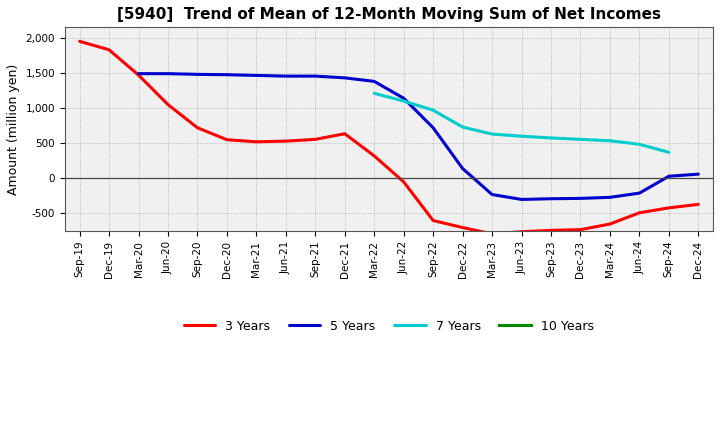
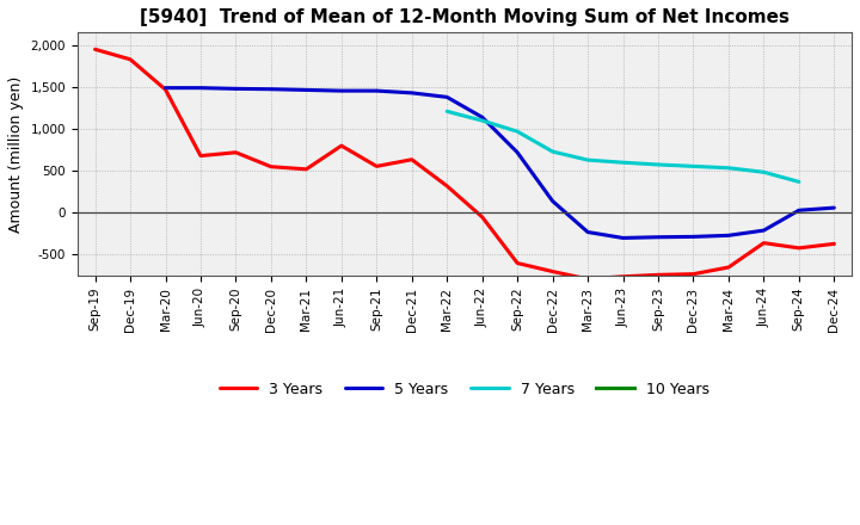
3 Years/Jun-20: 1,050 -> 680
3 Years/Jun-21: 530 -> 800
3 Years/Jun-24: -490 -> -360
